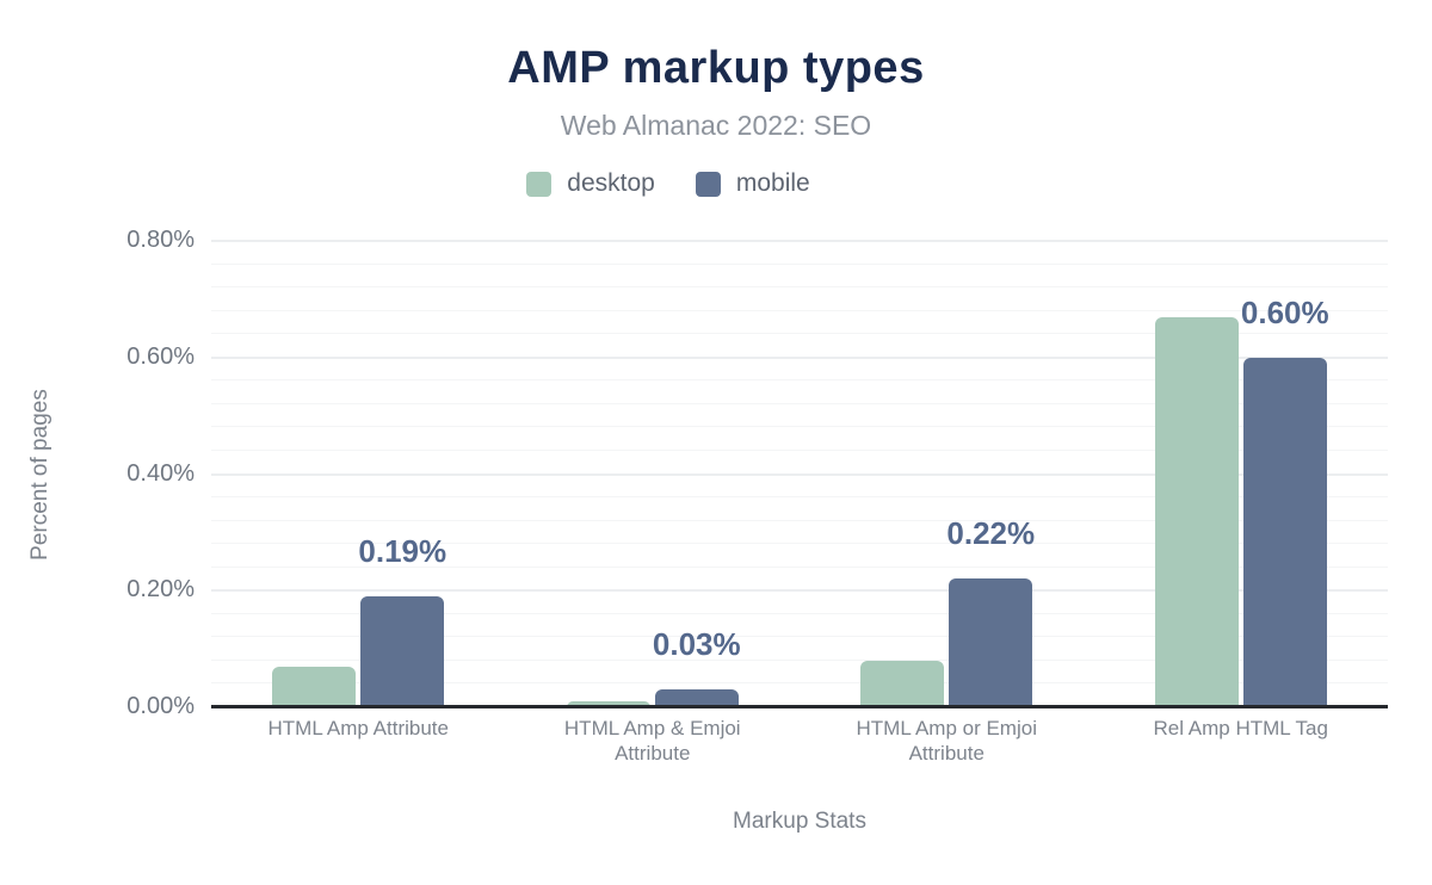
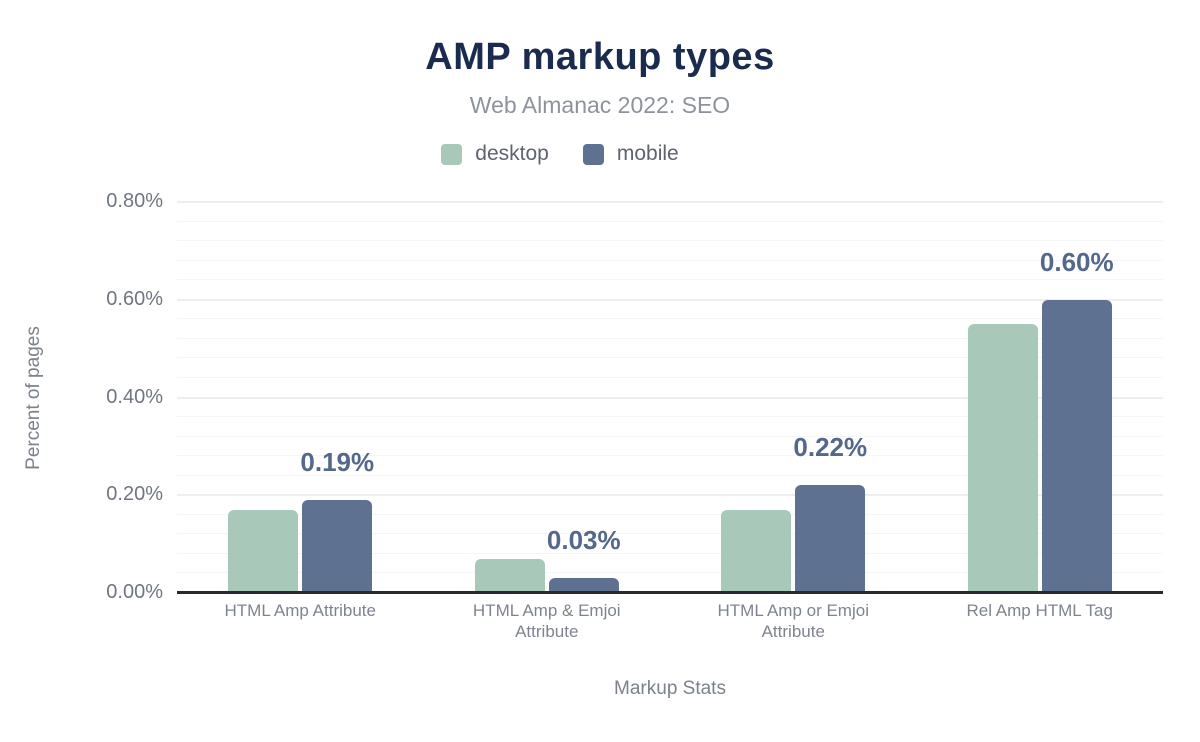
desktop/HTML Amp Attribute: 0.07% -> 0.17%
desktop/HTML Amp & Emjoi Attribute: 0.01% -> 0.07%
desktop/HTML Amp or Emjoi Attribute: 0.08% -> 0.17%
desktop/Rel Amp HTML Tag: 0.67% -> 0.55%
